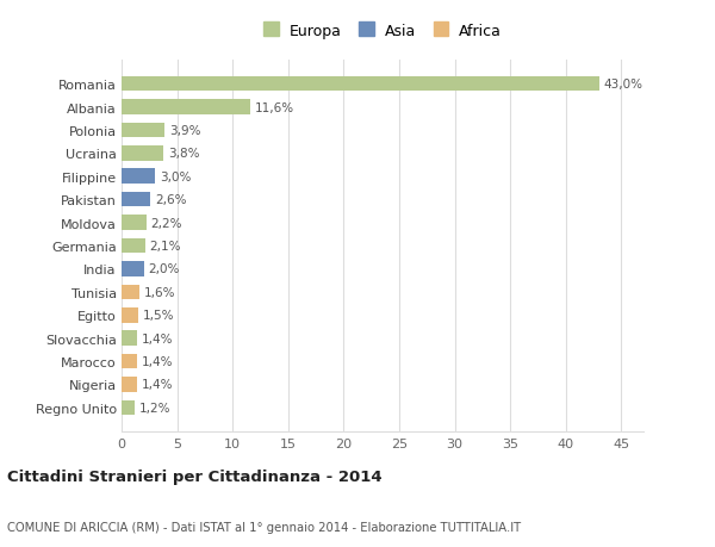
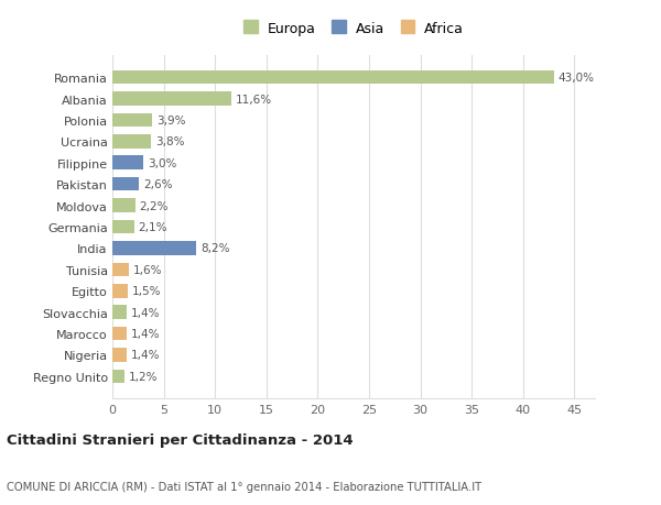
India: 2,0% -> 8,2%
